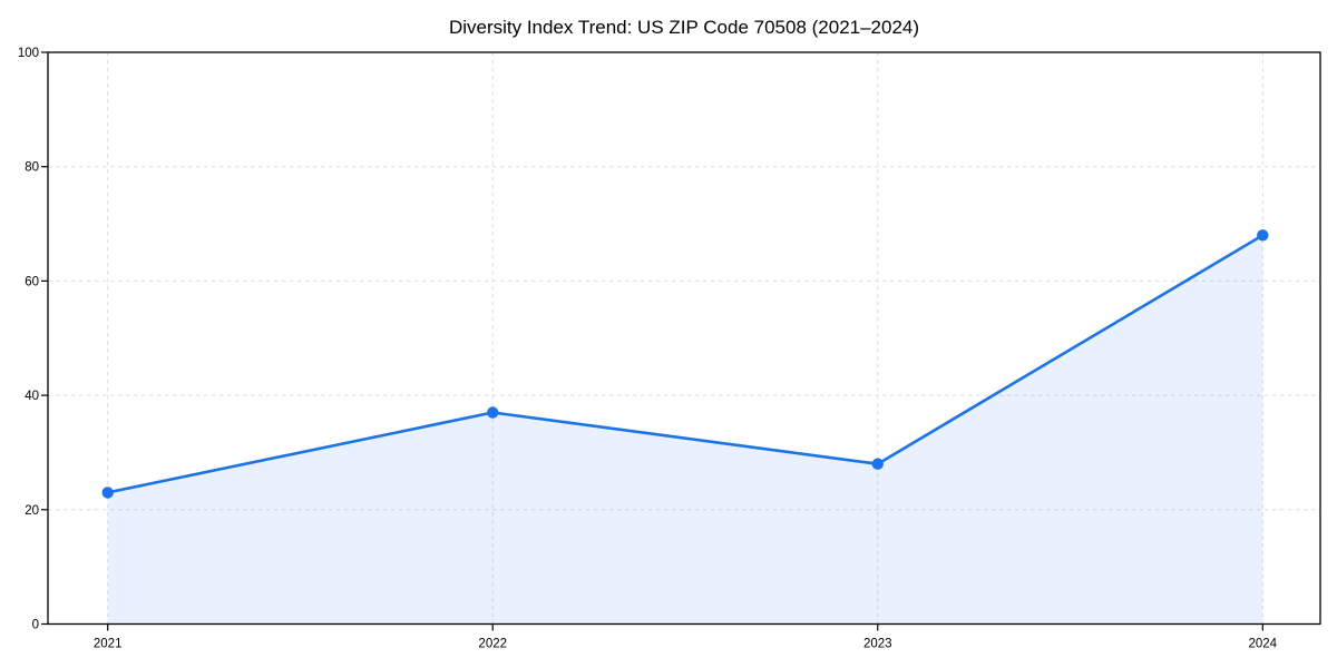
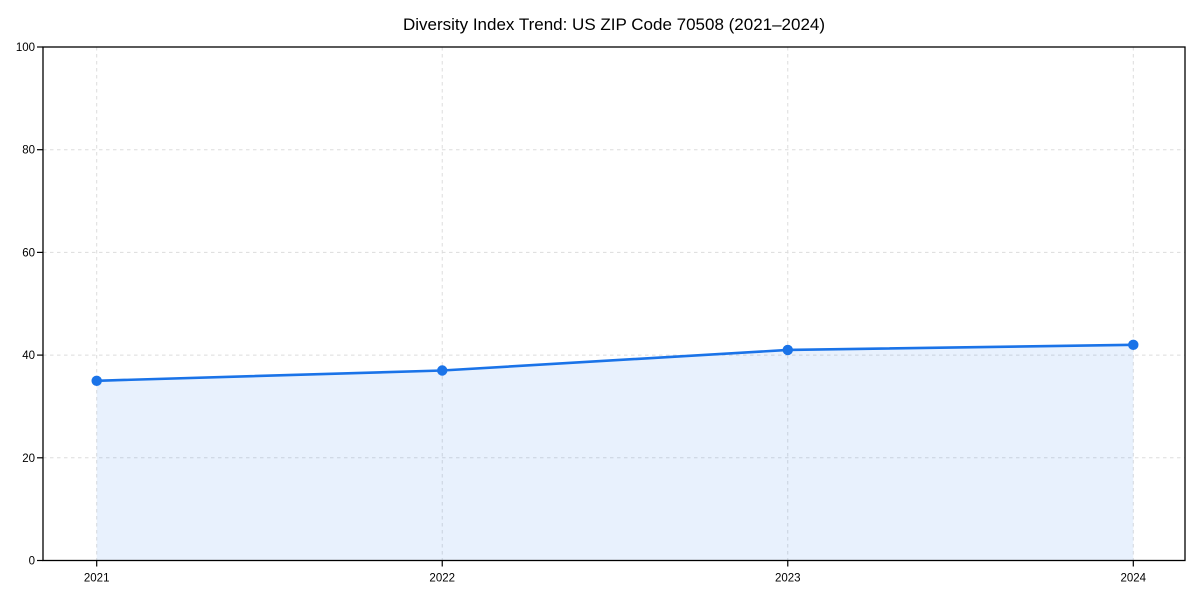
2021: 23 -> 35
2023: 28 -> 41
2024: 68 -> 42
